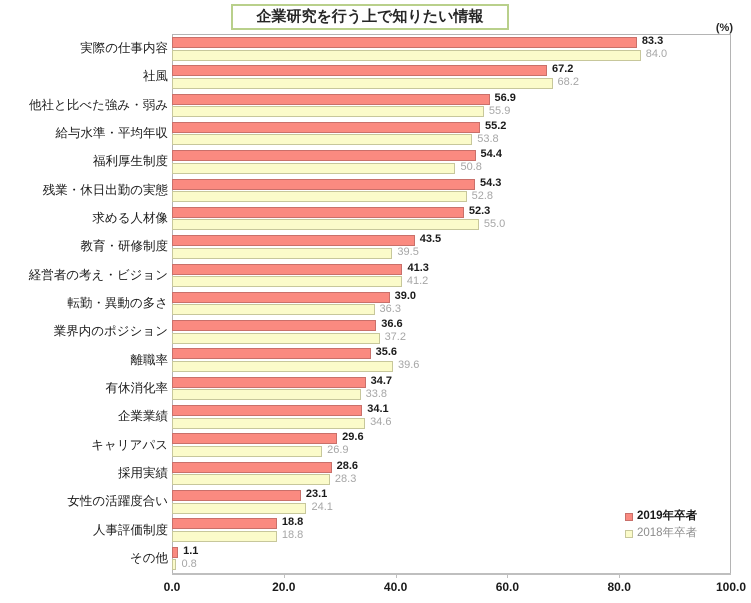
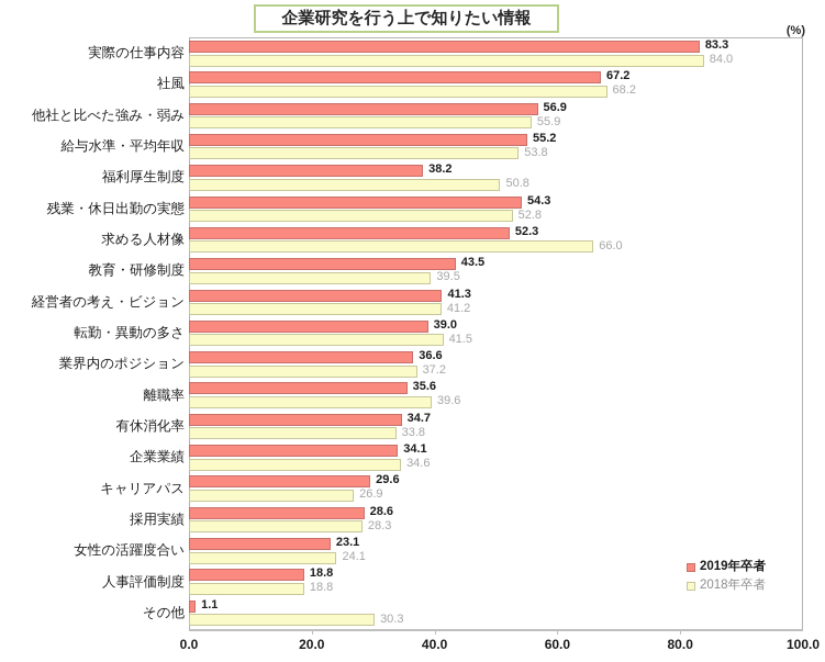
2019年卒者/福利厚生制度: 54.4 -> 38.2
2018年卒者/求める人材像: 55.0 -> 66.0
2018年卒者/転勤・異動の多さ: 36.3 -> 41.5
2018年卒者/その他: 0.8 -> 30.3
